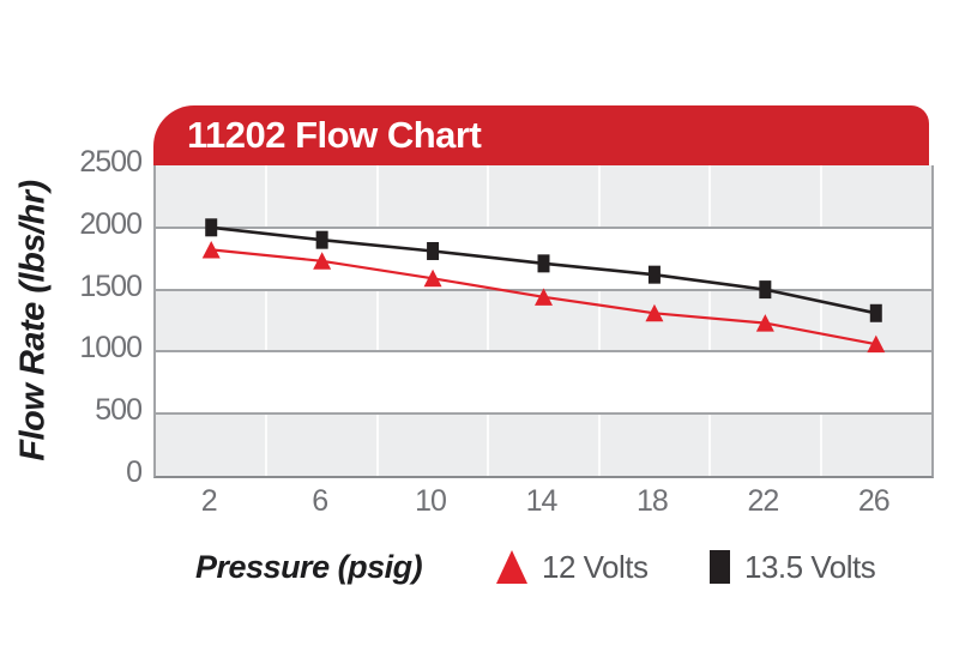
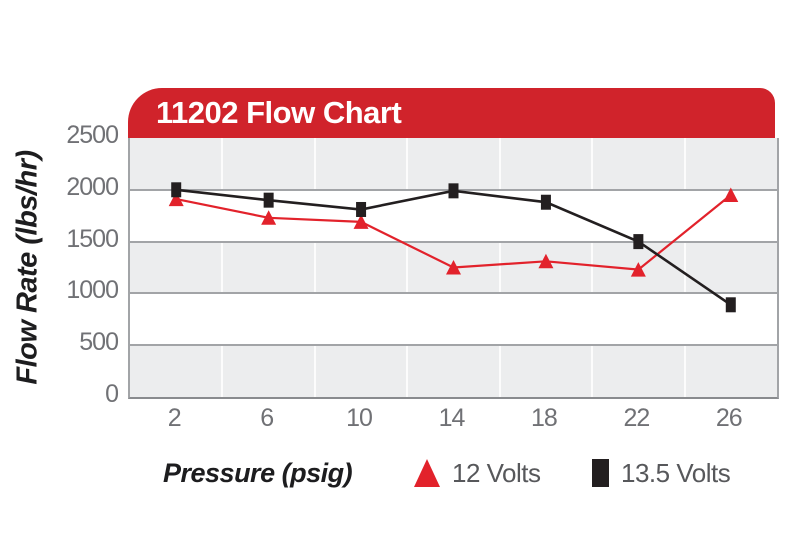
12 Volts/2: 1820 -> 1910
12 Volts/10: 1590 -> 1690
12 Volts/14: 1440 -> 1250
13.5 Volts/14: 1710 -> 1990
13.5 Volts/18: 1620 -> 1880
12 Volts/26: 1060 -> 1950
13.5 Volts/26: 1310 -> 890
